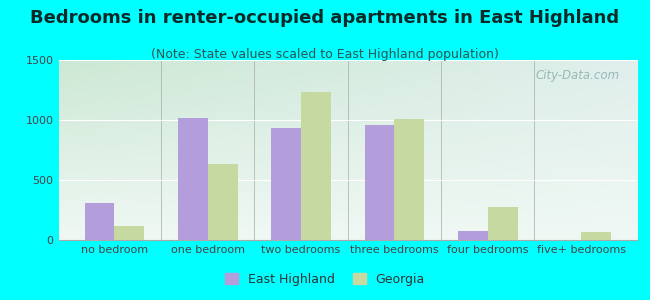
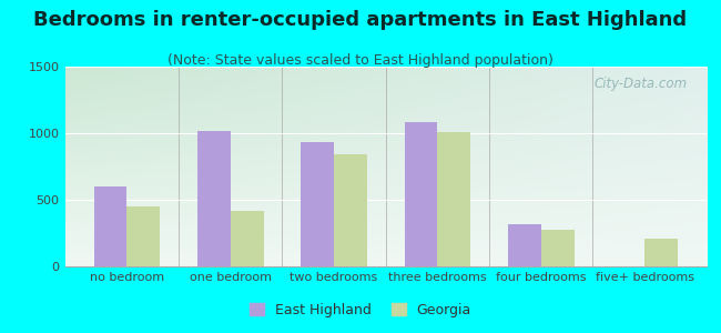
East Highland/no bedroom: 310 -> 600
Georgia/no bedroom: 120 -> 450
Georgia/one bedroom: 630 -> 420
Georgia/two bedrooms: 1230 -> 840
East Highland/three bedrooms: 960 -> 1080
East Highland/four bedrooms: 80 -> 320
Georgia/five+ bedrooms: 60 -> 210
